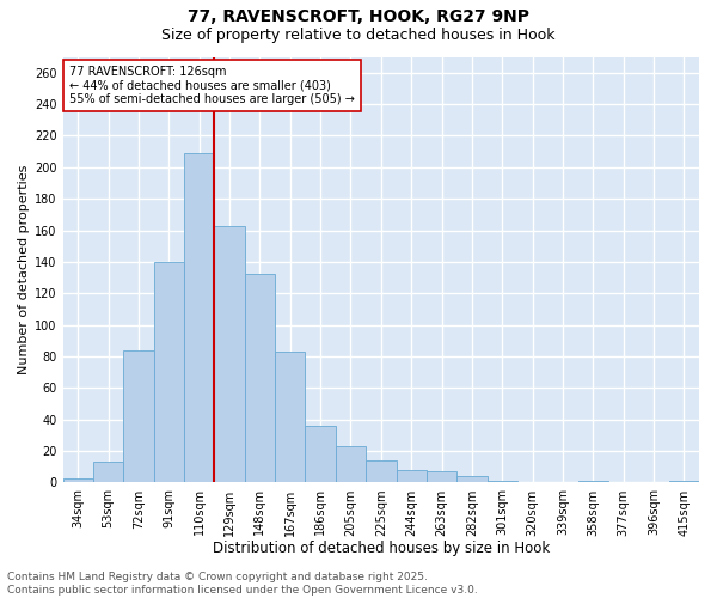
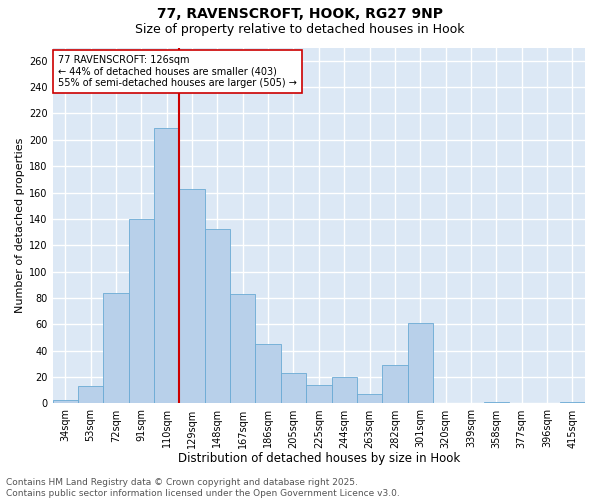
186sqm: 36 -> 45
244sqm: 8 -> 20
282sqm: 4 -> 29
301sqm: 1 -> 61
